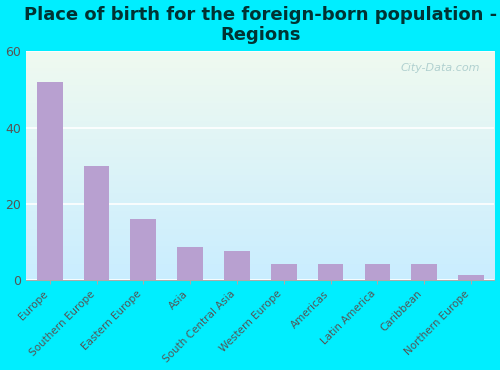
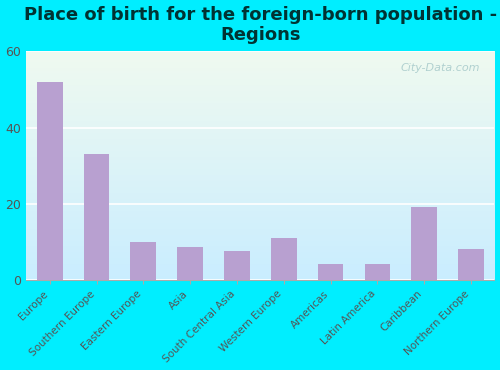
Southern Europe: 30.0 -> 33.0
Eastern Europe: 16.0 -> 10.0
Western Europe: 4.0 -> 11.0
Caribbean: 4.0 -> 19.0
Northern Europe: 1.2 -> 8.0
